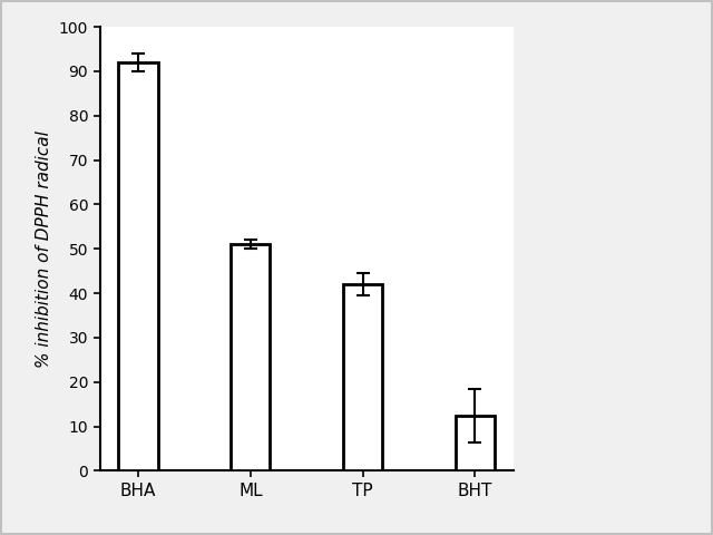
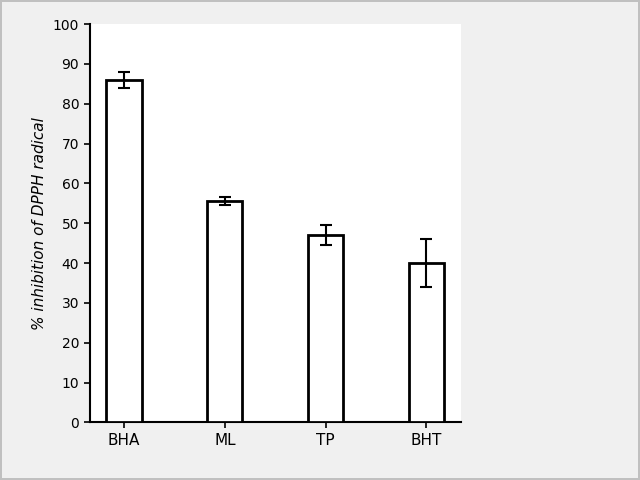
BHA: 92.0 -> 86.0
ML: 51.0 -> 55.5
TP: 42.0 -> 47.0
BHT: 12.5 -> 40.0
